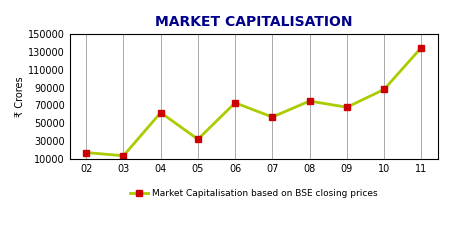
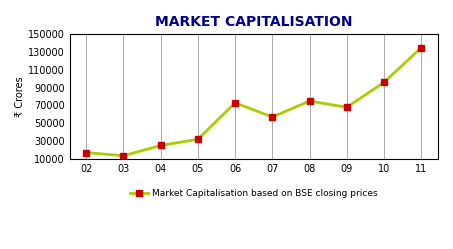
04: 62000 -> 25000
10: 88000 -> 96000
